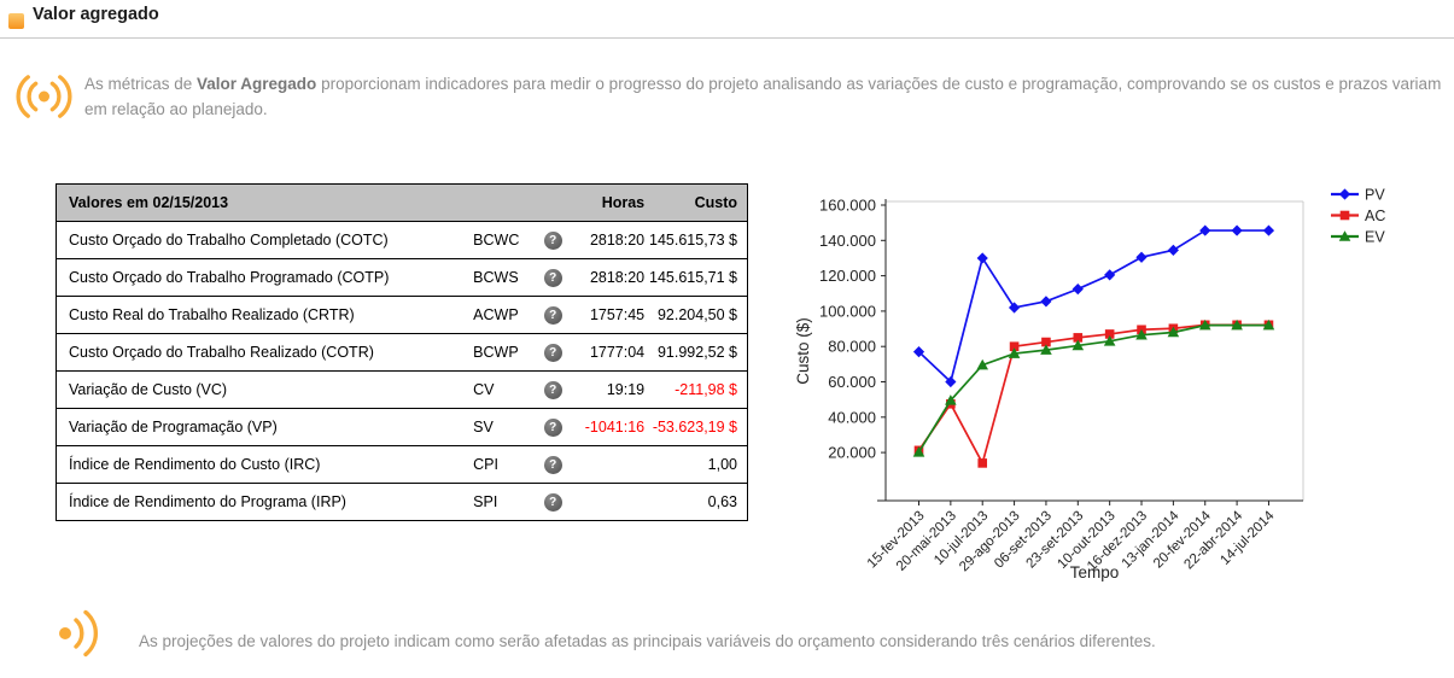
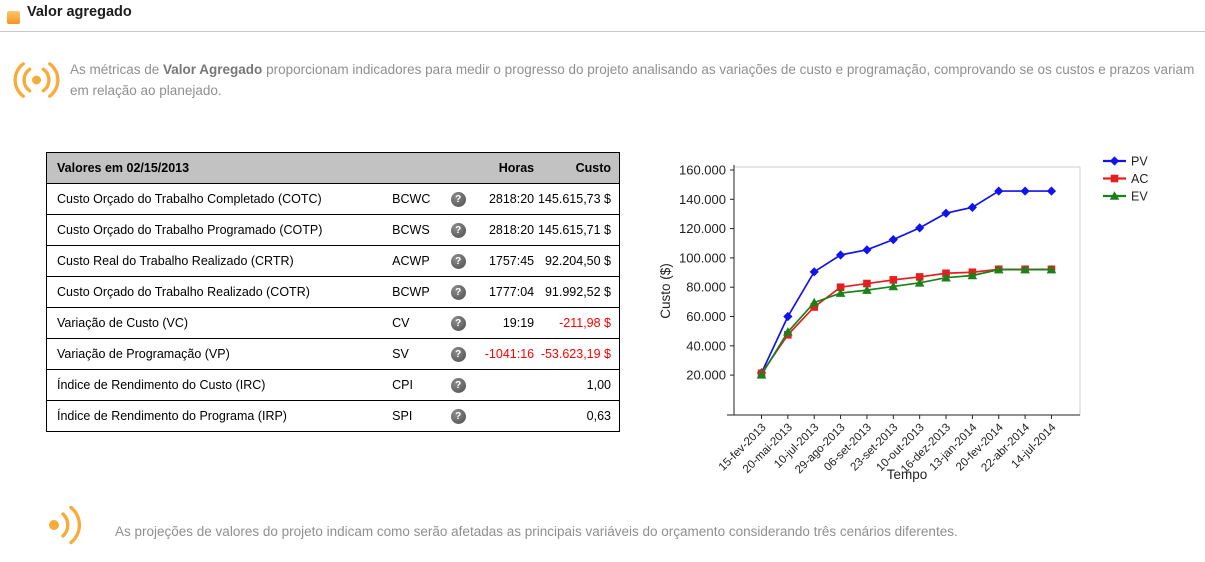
PV/15-fev-2013: 77000 -> 22000
PV/10-jul-2013: 130000 -> 90000
AC/10-jul-2013: 14000 -> 66000
